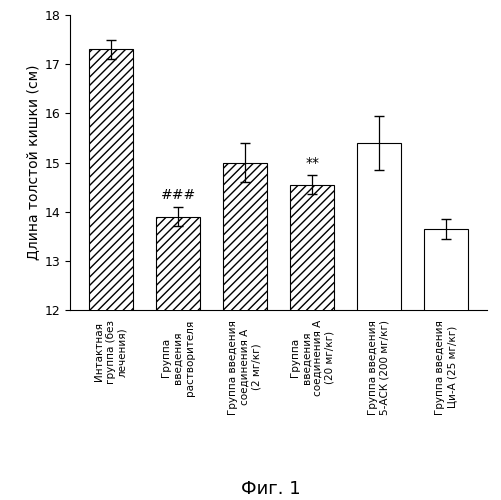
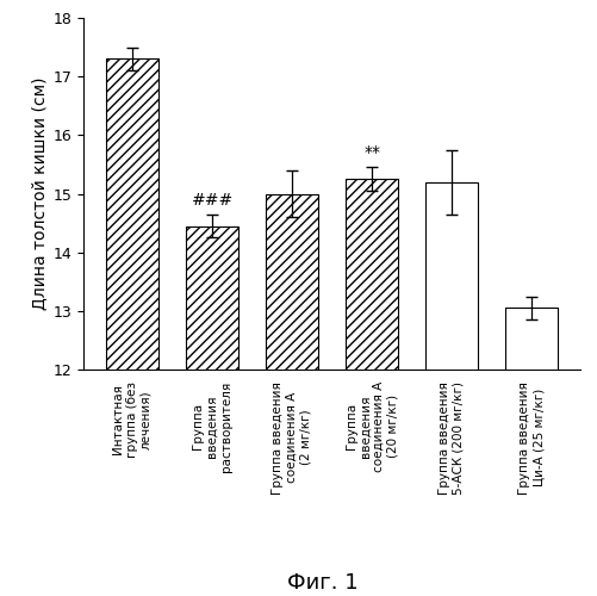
Группа введения растворителя: 13.90 -> 14.45
Группа введения соединения А (20 мг/кг): 14.55 -> 15.25
Группа введения 5-АСК (200 мг/кг): 15.40 -> 15.20
Группа введения Ци-А (25 мг/кг): 13.65 -> 13.05
